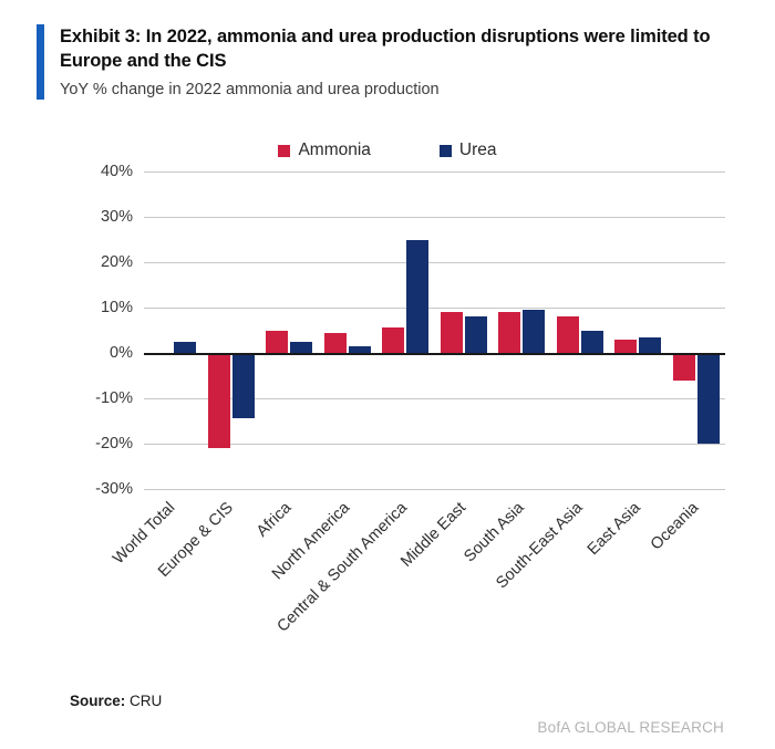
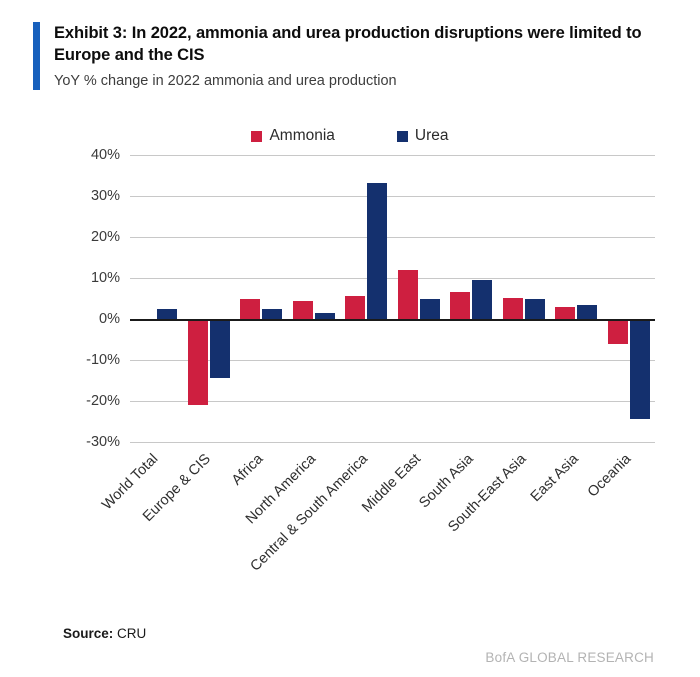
Urea/Central & South America: 25% -> 33%
Ammonia/Middle East: 9% -> 12%
Urea/Middle East: 8% -> 5%
Ammonia/South Asia: 9% -> 6%
Ammonia/South-East Asia: 8% -> 5%
Urea/Oceania: -20% -> -24%
